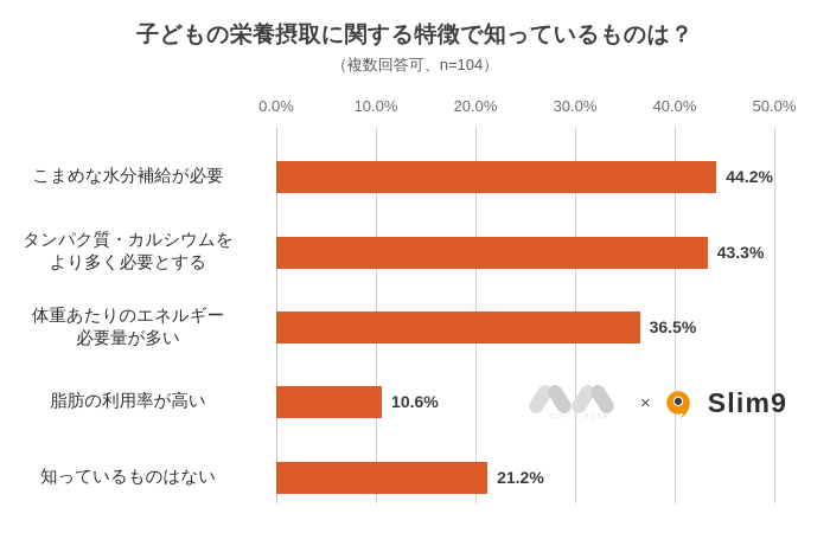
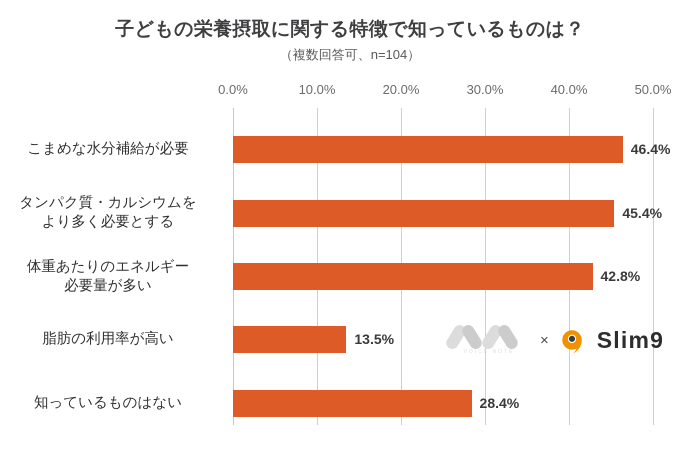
こまめな水分補給が必要: 44.2% -> 46.4%
タンパク質・カルシウムを より多く必要とする: 43.3% -> 45.4%
体重あたりのエネルギー 必要量が多い: 36.5% -> 42.8%
脂肪の利用率が高い: 10.6% -> 13.5%
知っているものはない: 21.2% -> 28.4%
